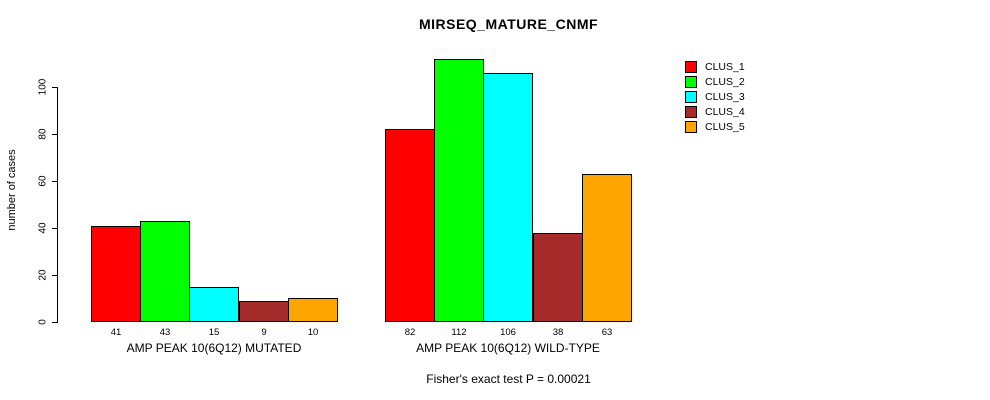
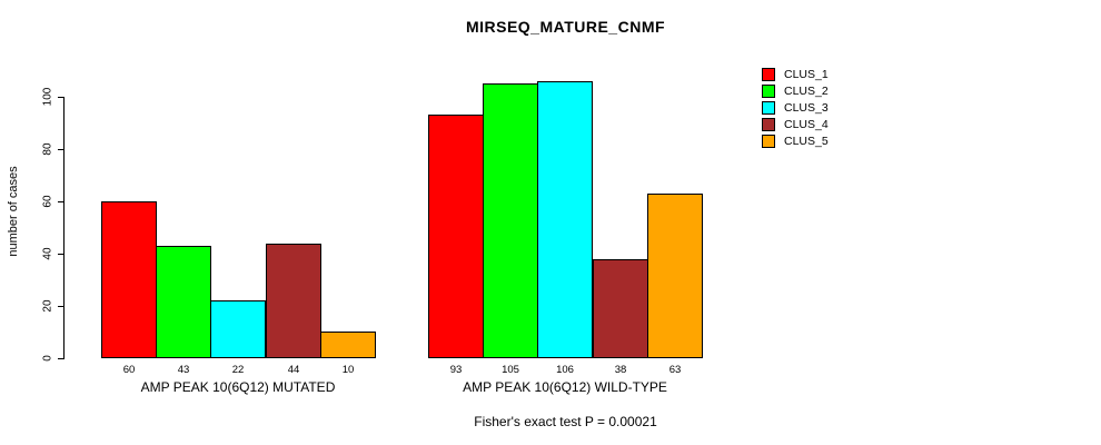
CLUS_1/AMP PEAK 10(6Q12) MUTATED: 41 -> 60
CLUS_3/AMP PEAK 10(6Q12) MUTATED: 15 -> 22
CLUS_4/AMP PEAK 10(6Q12) MUTATED: 9 -> 44
CLUS_1/AMP PEAK 10(6Q12) WILD-TYPE: 82 -> 93
CLUS_2/AMP PEAK 10(6Q12) WILD-TYPE: 112 -> 105
